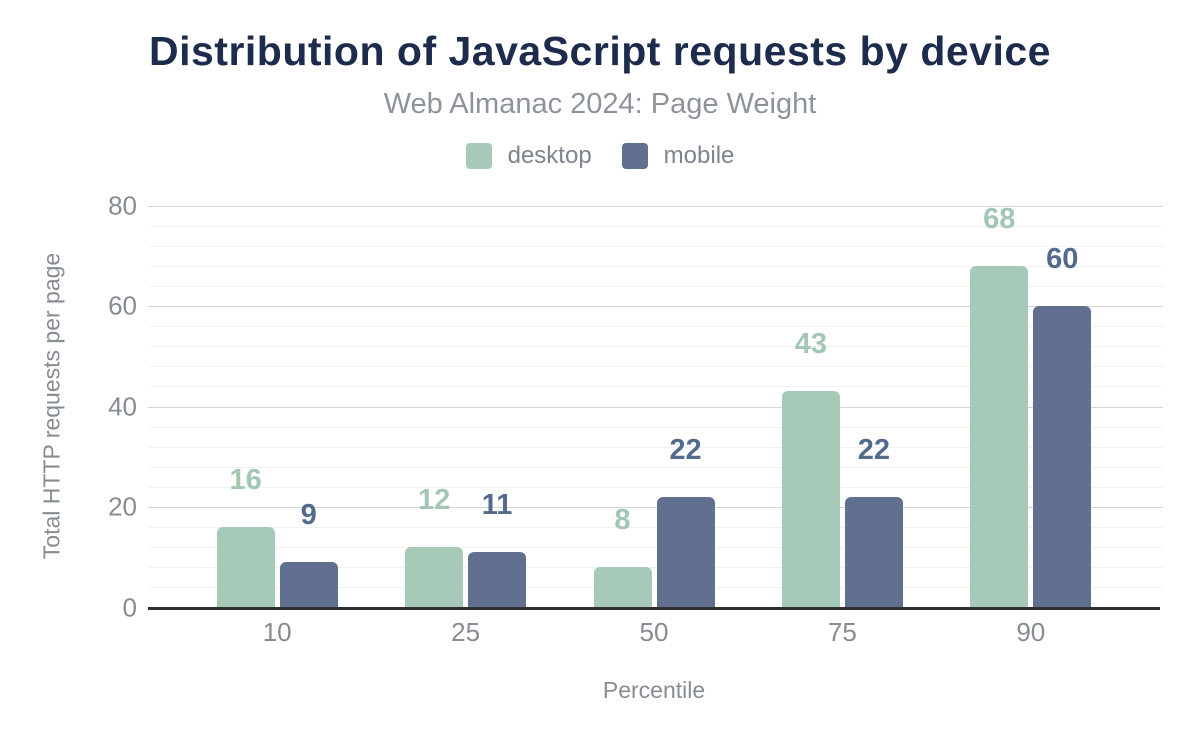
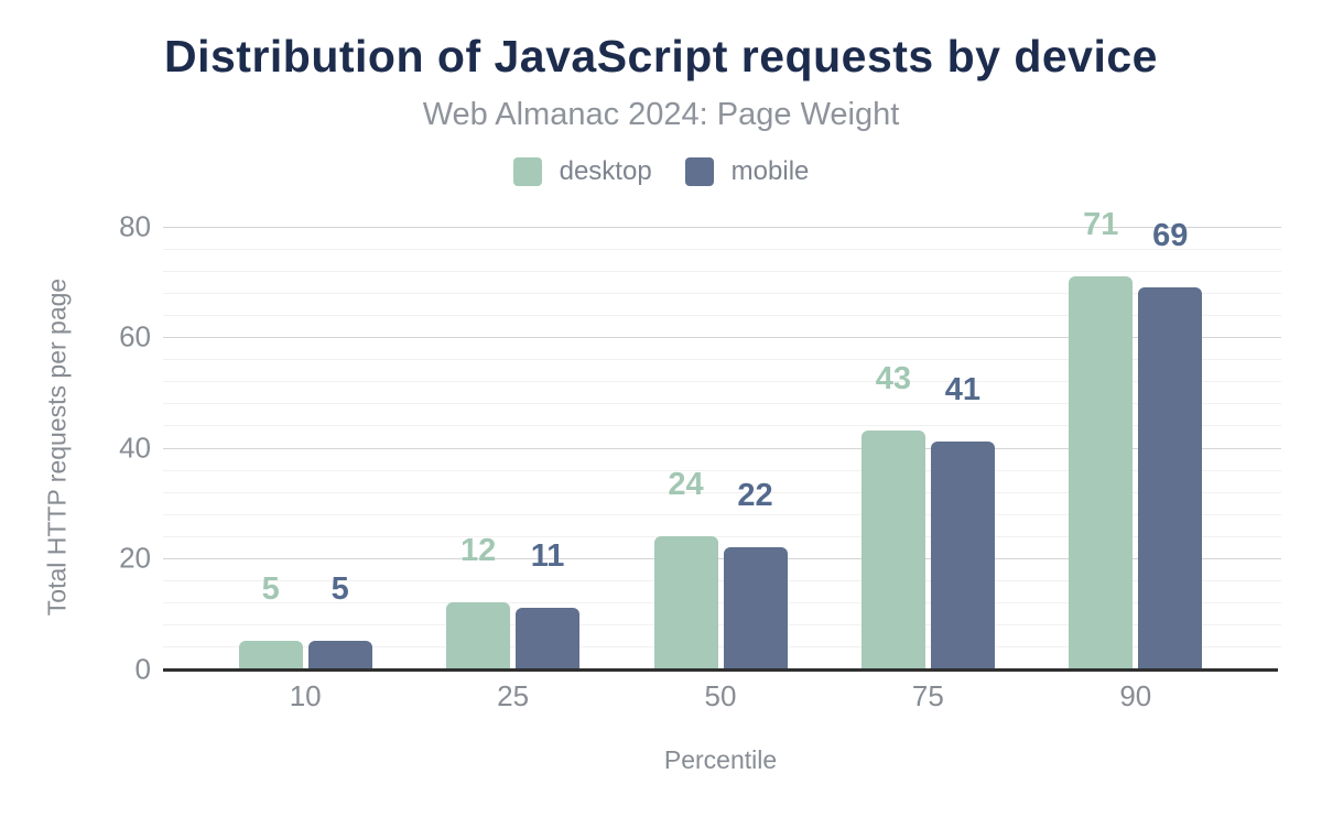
desktop/10: 16 -> 5
mobile/10: 9 -> 5
desktop/50: 8 -> 24
mobile/75: 22 -> 41
desktop/90: 68 -> 71
mobile/90: 60 -> 69
